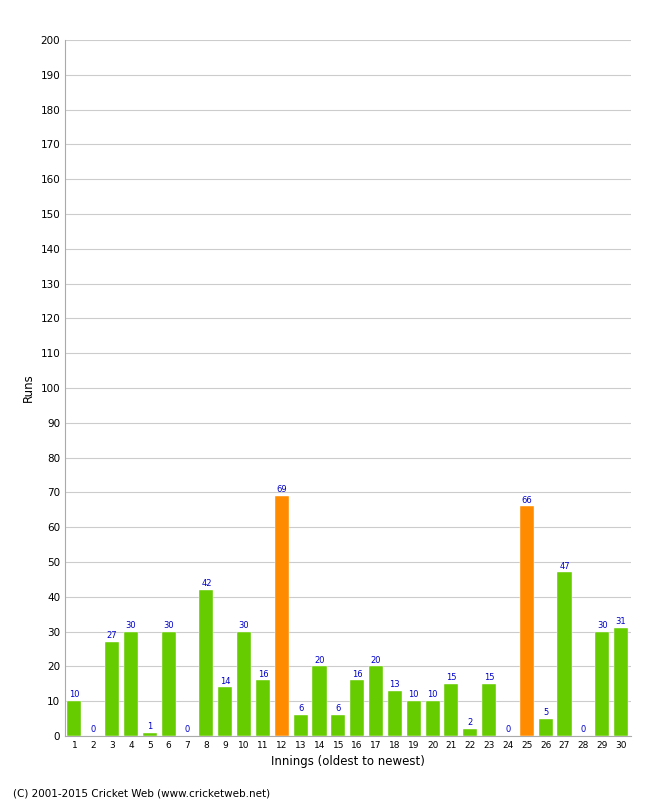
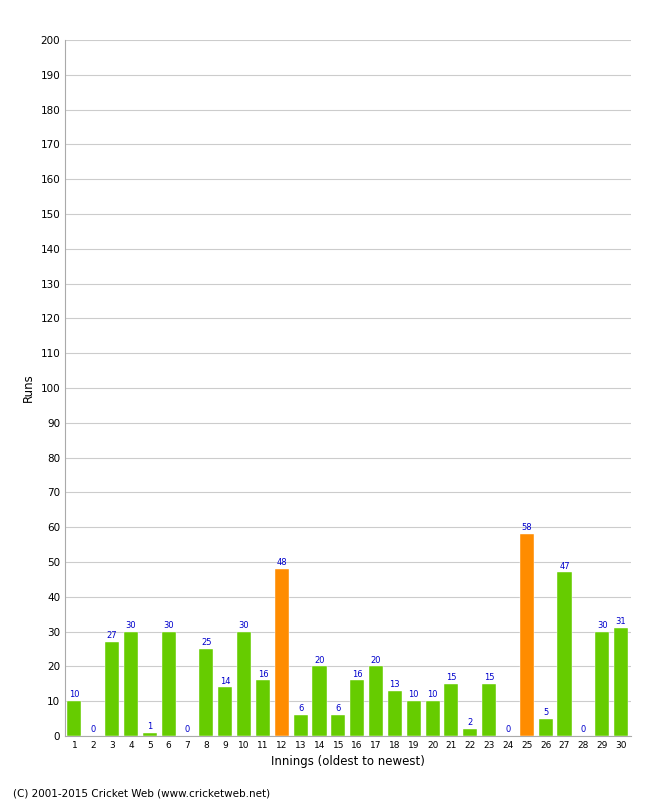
8: 42 -> 25
12: 69 -> 48
25: 66 -> 58
